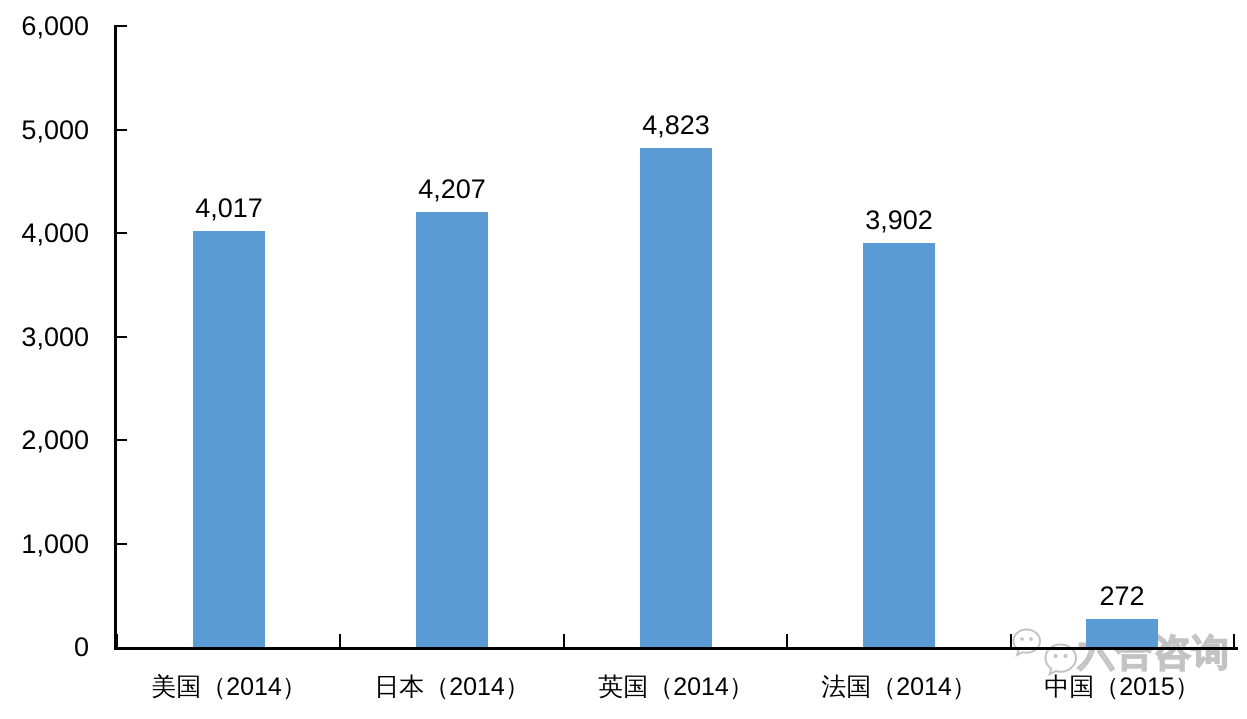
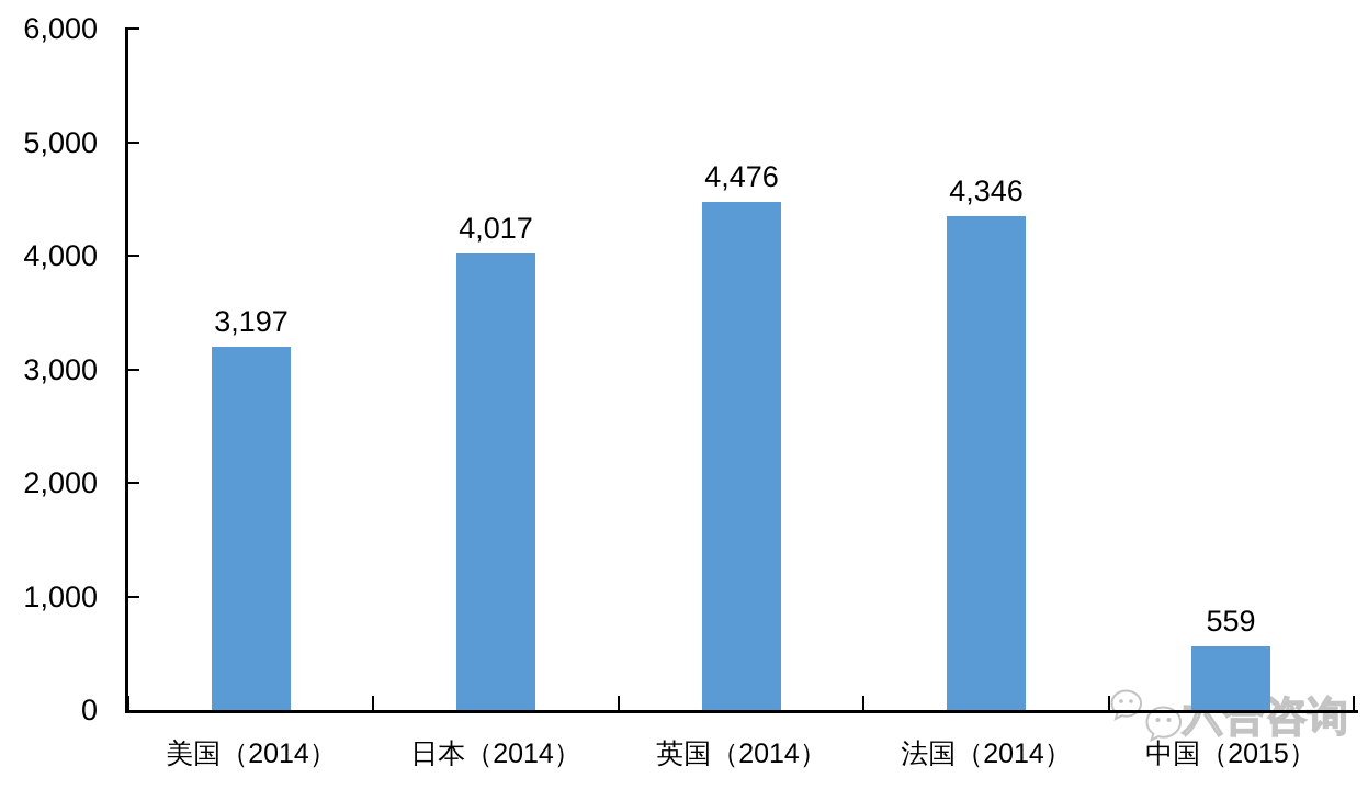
美国（2014）: 4,017 -> 3,197
日本（2014）: 4,207 -> 4,017
英国（2014）: 4,823 -> 4,476
法国（2014）: 3,902 -> 4,346
中国（2015）: 272 -> 559
